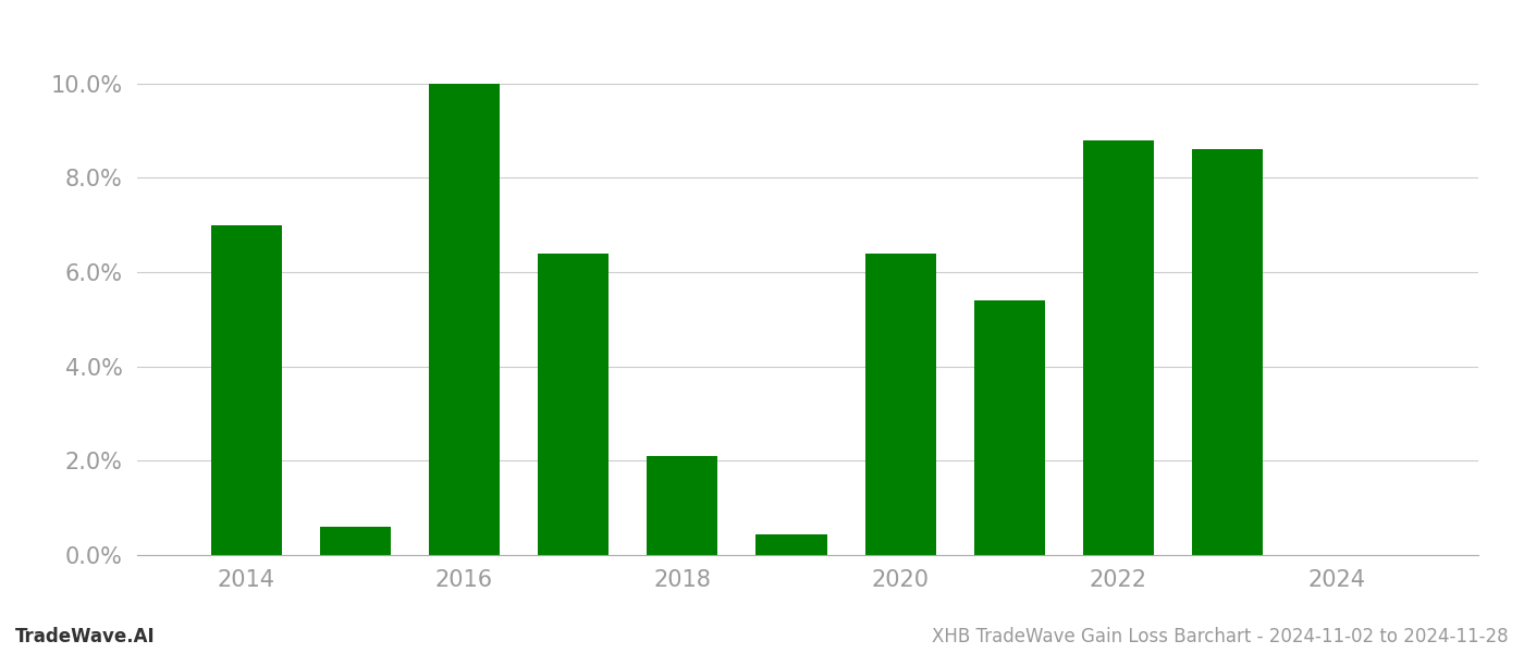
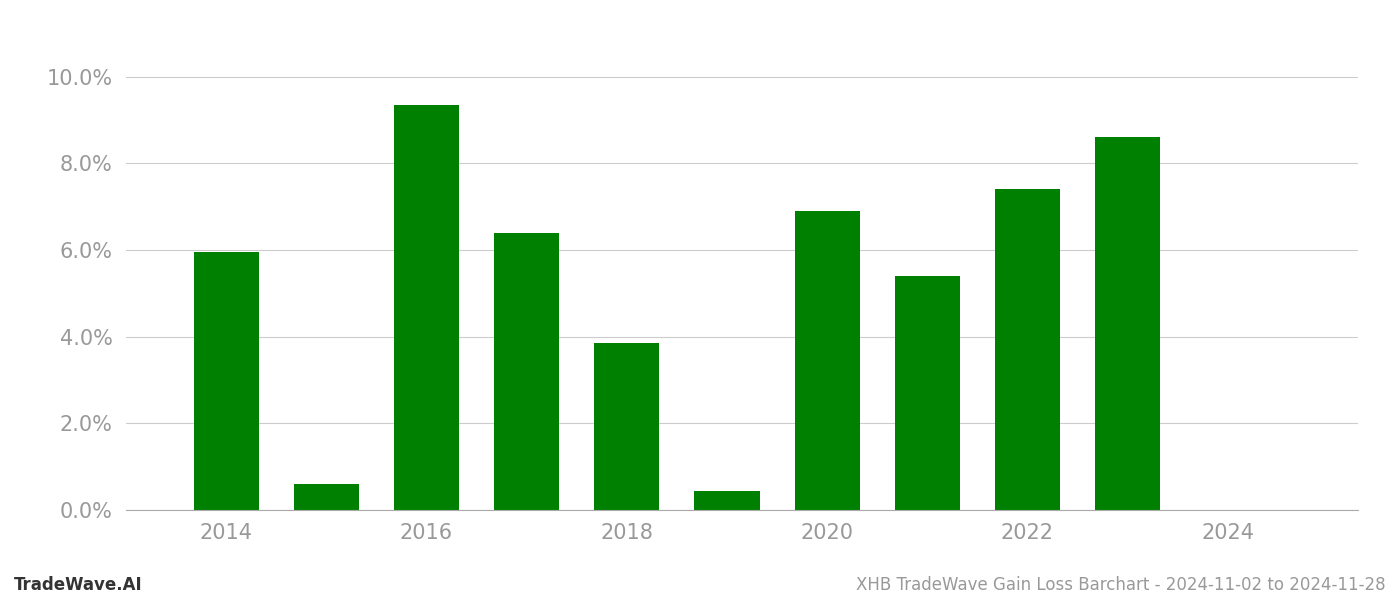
2014: 7.00% -> 5.95%
2016: 10.00% -> 9.35%
2018: 2.10% -> 3.85%
2020: 6.40% -> 6.90%
2022: 8.80% -> 7.40%
